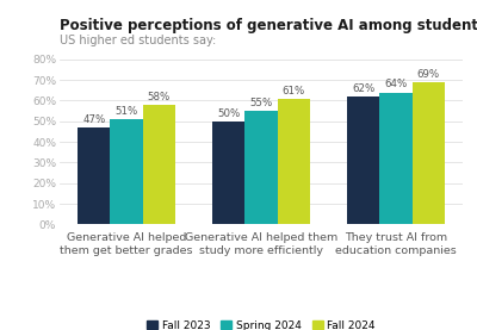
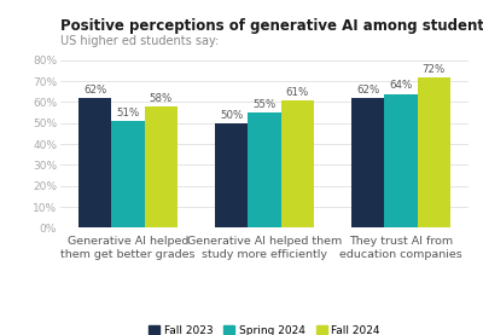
Fall 2023/Generative AI helped them get better grades: 47% -> 62%
Fall 2024/They trust AI from education companies: 69% -> 72%
